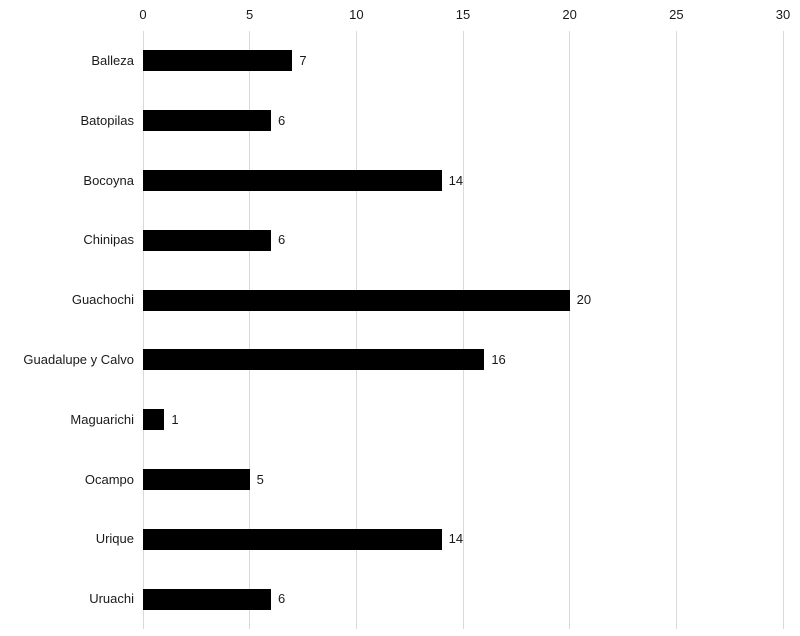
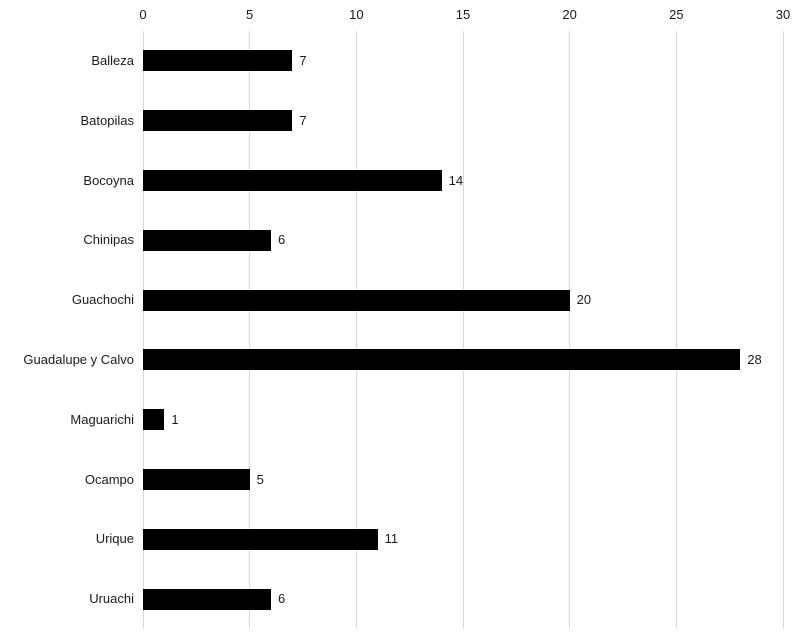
Batopilas: 6 -> 7
Guadalupe y Calvo: 16 -> 28
Urique: 14 -> 11
